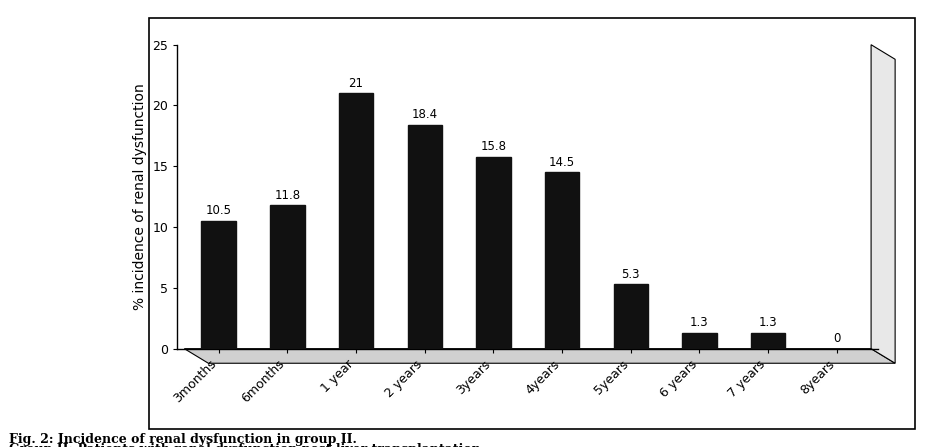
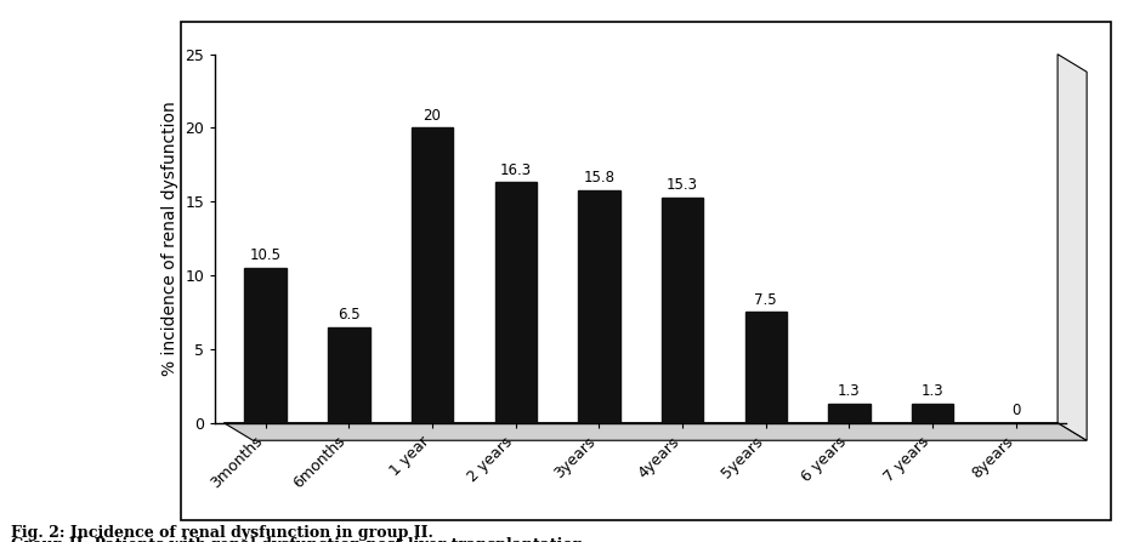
6months: 11.8 -> 6.5
1 year: 21 -> 20
2 years: 18.4 -> 16.3
4years: 14.5 -> 15.3
5years: 5.3 -> 7.5
